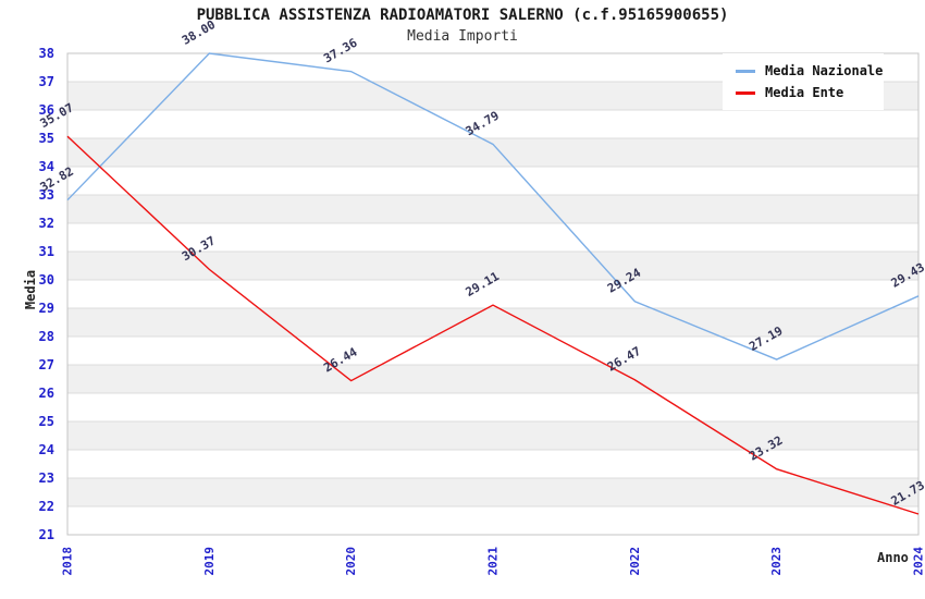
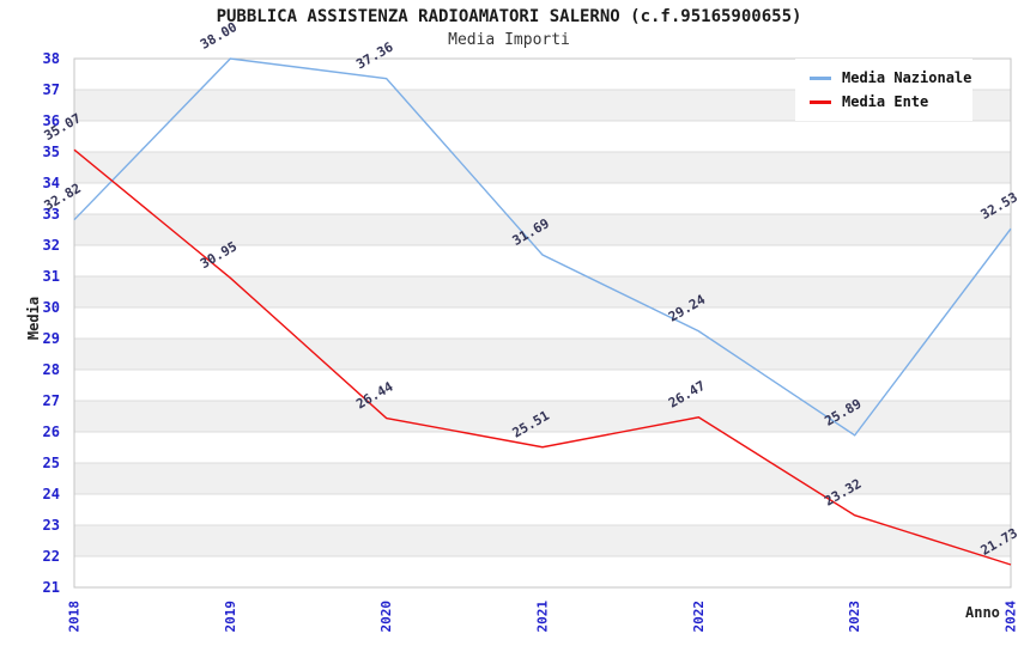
Media Ente/2019: 30.37 -> 30.95
Media Nazionale/2021: 34.79 -> 31.69
Media Ente/2021: 29.11 -> 25.51
Media Nazionale/2023: 27.19 -> 25.89
Media Nazionale/2024: 29.43 -> 32.53
